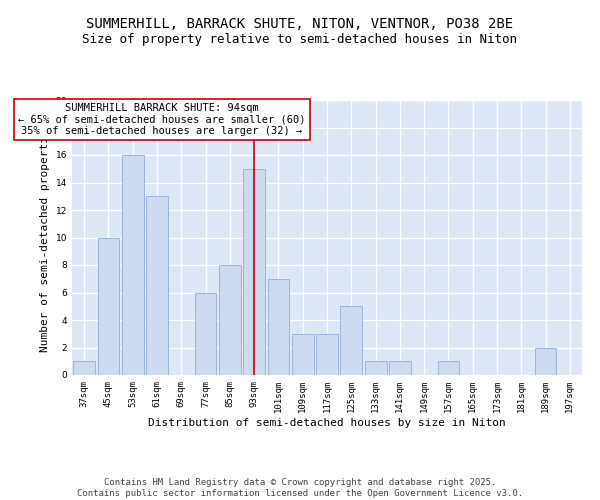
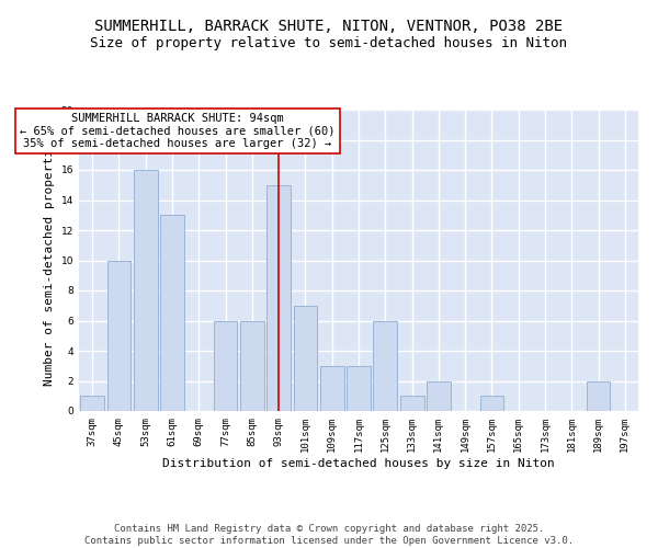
85sqm: 8 -> 6
125sqm: 5 -> 6
141sqm: 1 -> 2
